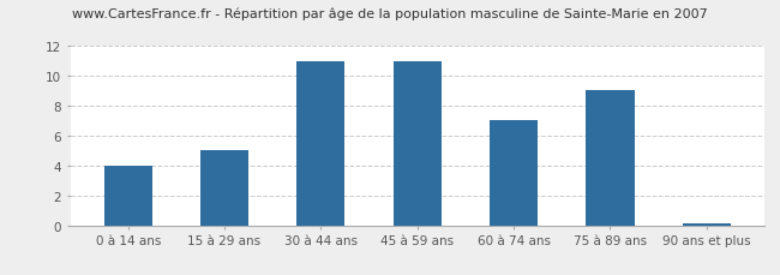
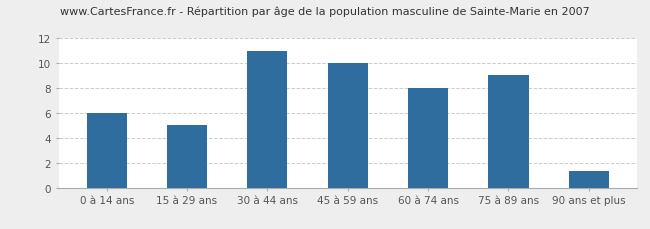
0 à 14 ans: 4.0 -> 6.0
45 à 59 ans: 11.0 -> 10.0
60 à 74 ans: 7.0 -> 8.0
90 ans et plus: 0.1 -> 1.3
